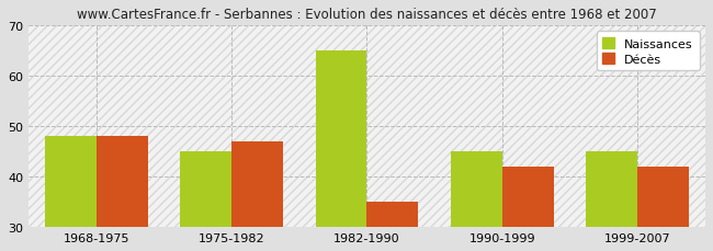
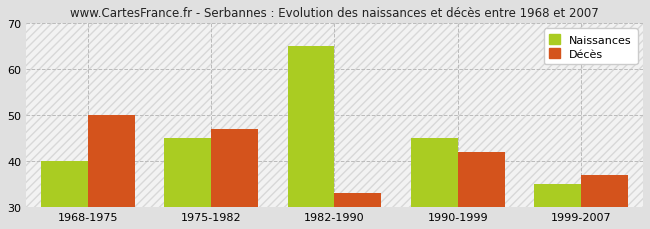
Naissances/1968-1975: 48 -> 40
Décès/1968-1975: 48 -> 50
Décès/1982-1990: 35 -> 33
Naissances/1999-2007: 45 -> 35
Décès/1999-2007: 42 -> 37
